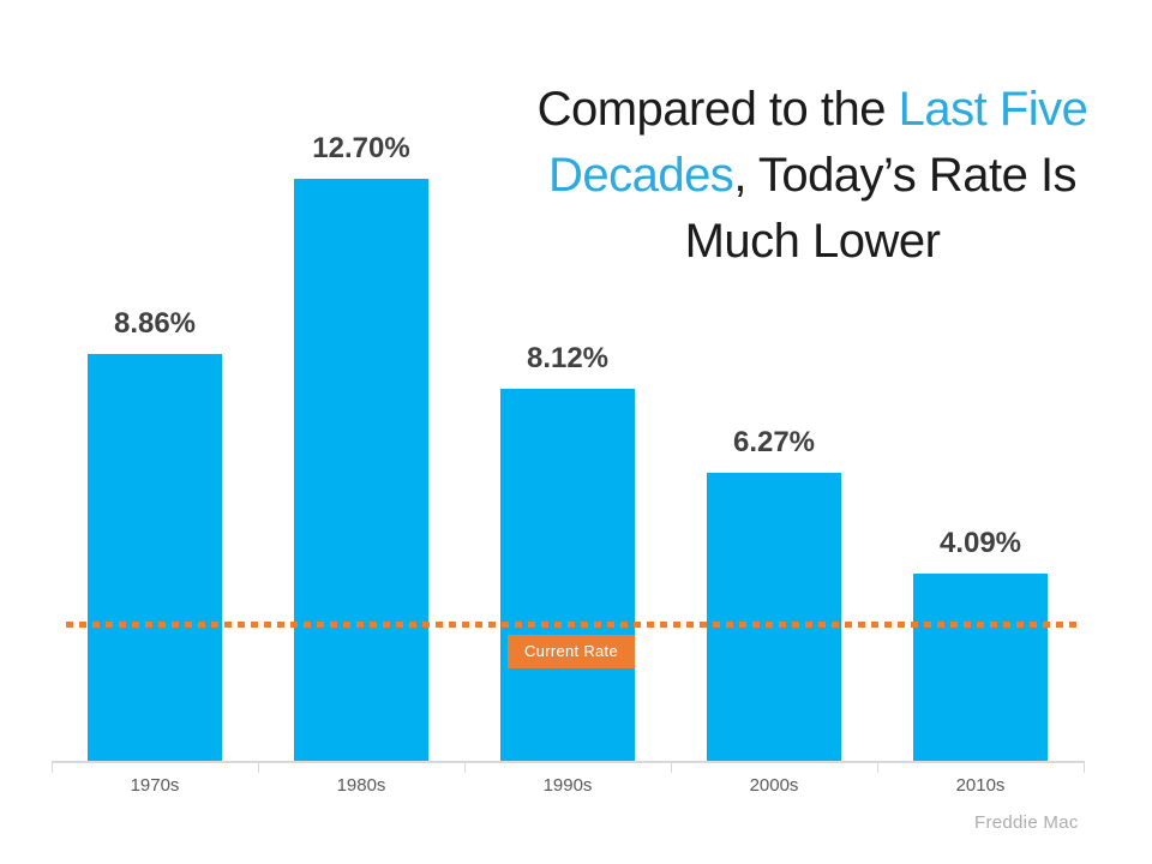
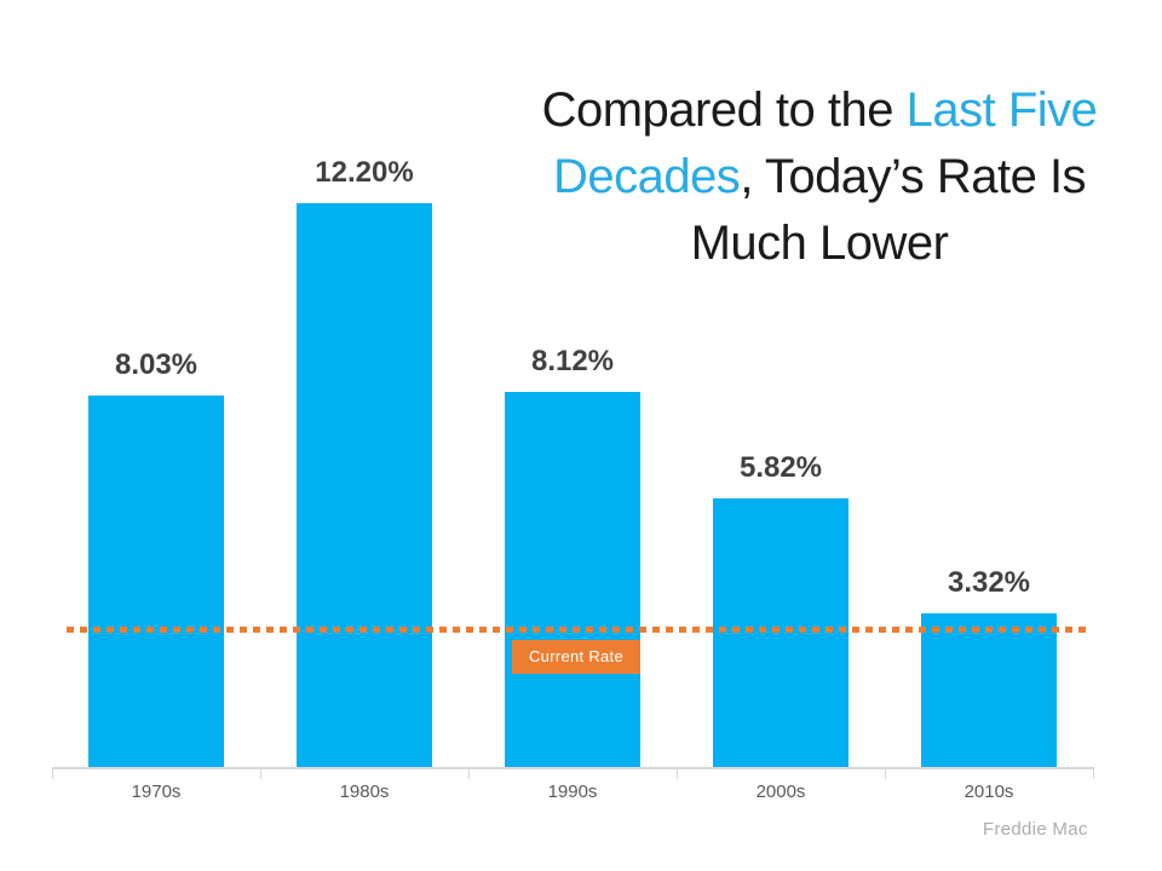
1970s: 8.86% -> 8.03%
1980s: 12.70% -> 12.20%
2000s: 6.27% -> 5.82%
2010s: 4.09% -> 3.32%
